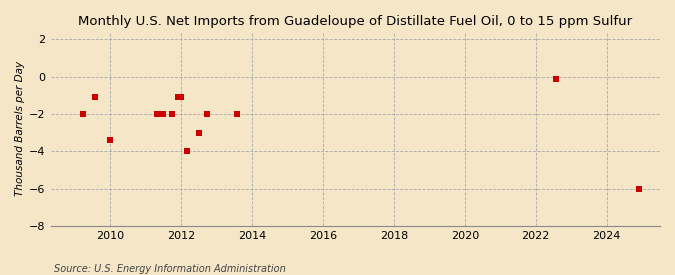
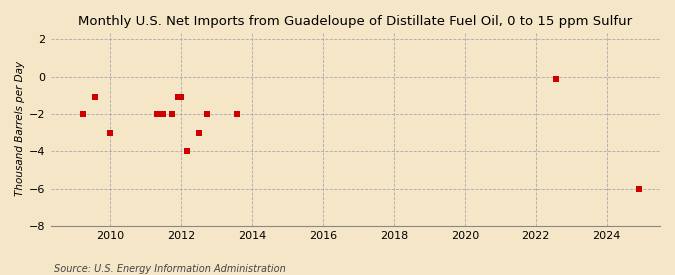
2010: -3.4 -> -3.0
